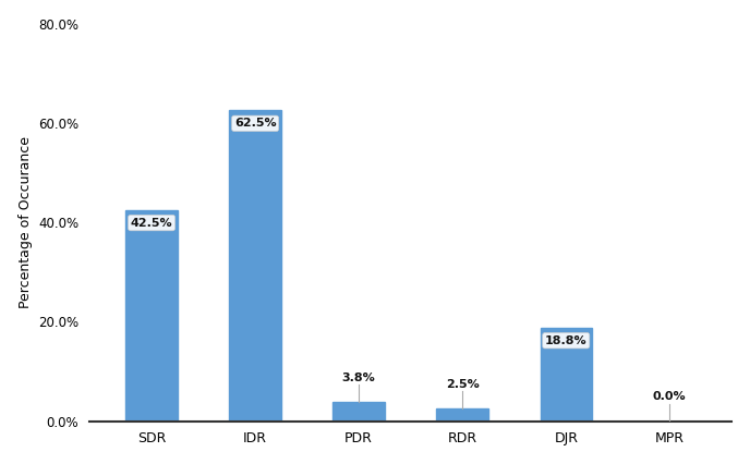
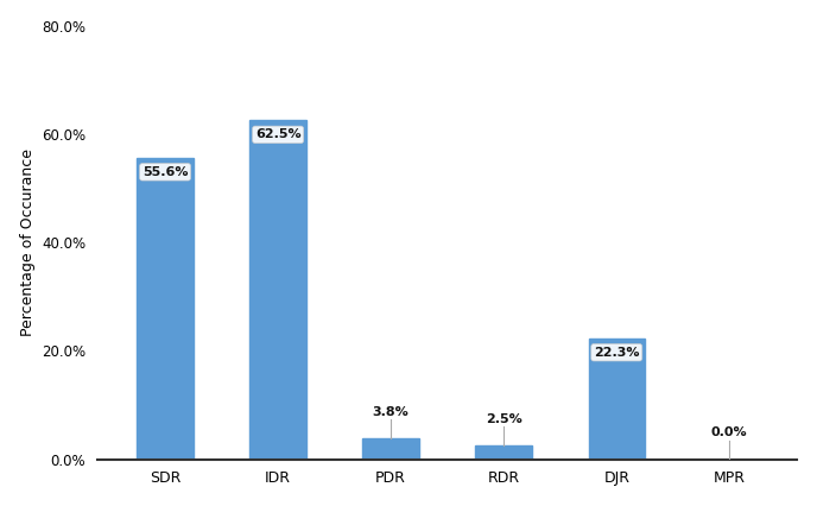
SDR: 42.5% -> 55.6%
DJR: 18.8% -> 22.3%
